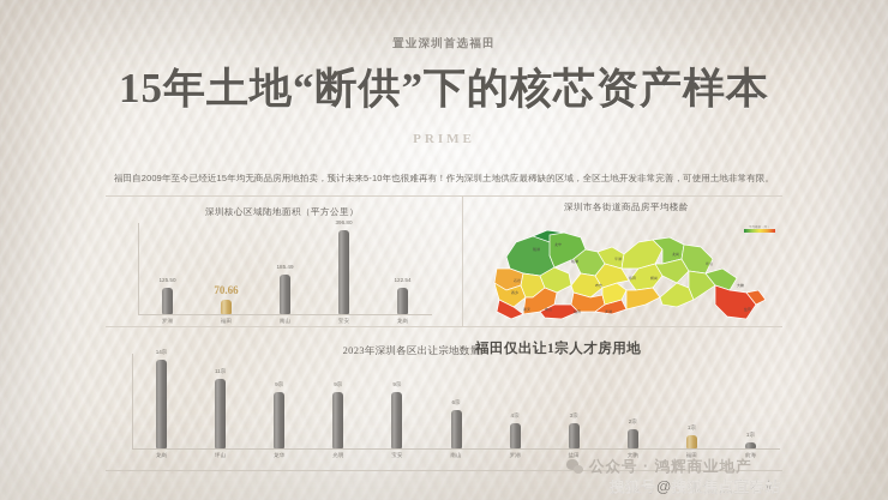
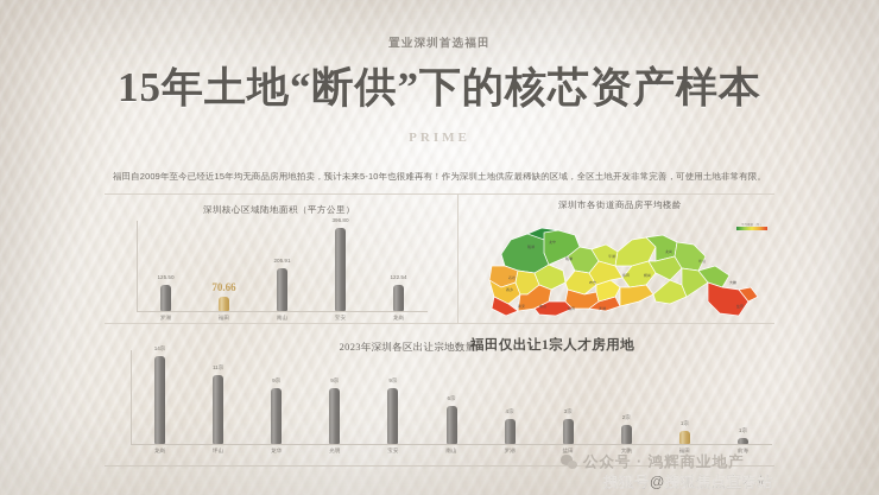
深圳核心区域陆地面积（平方公里）/南山: 185.49 -> 205.91
